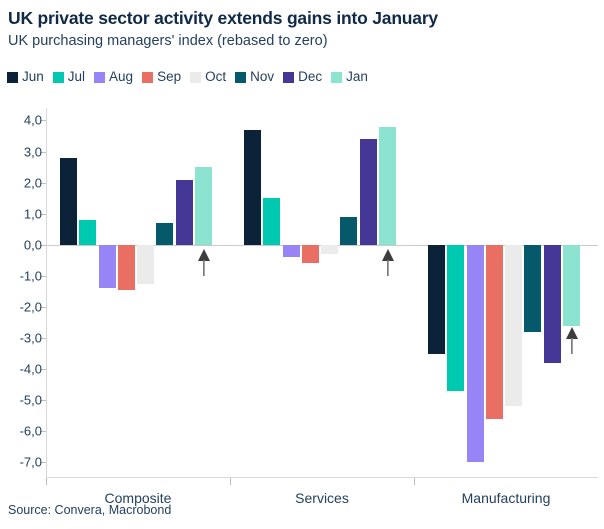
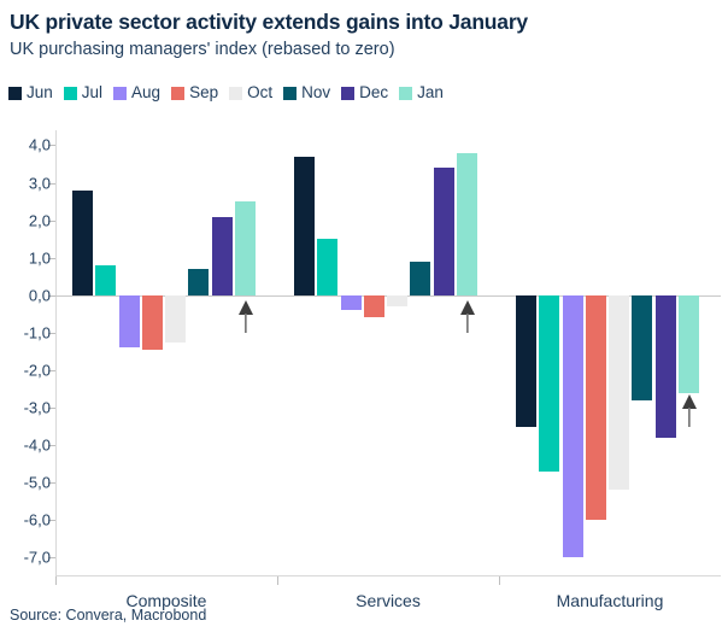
Sep/Manufacturing: -5,6 -> -6,0
